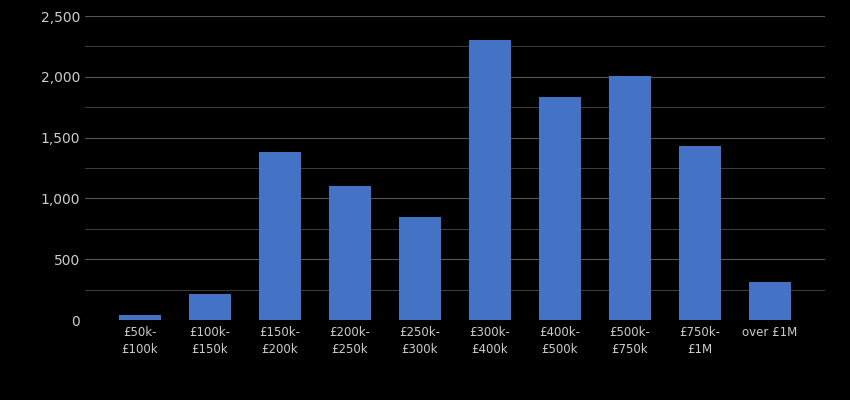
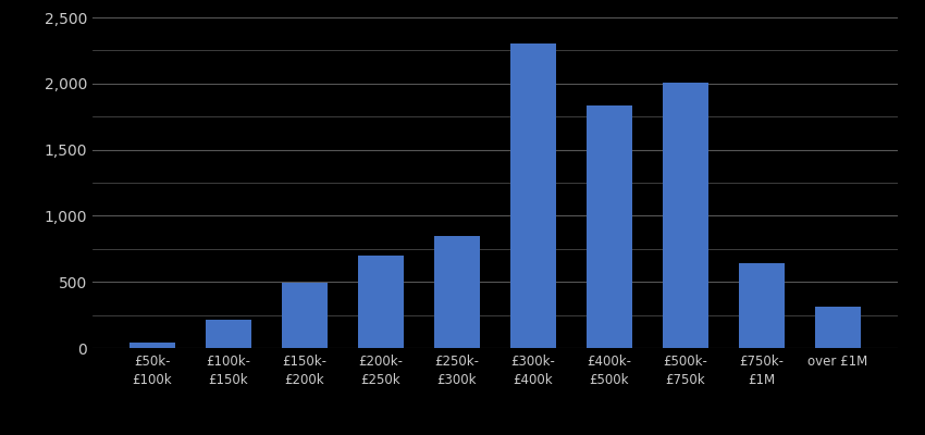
£150k- £200k: 1,380 -> 490
£200k- £250k: 1,100 -> 700
£750k- £1M: 1,430 -> 640
